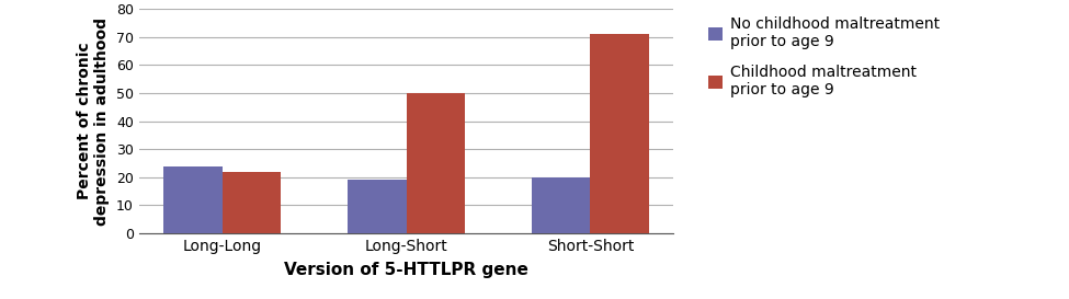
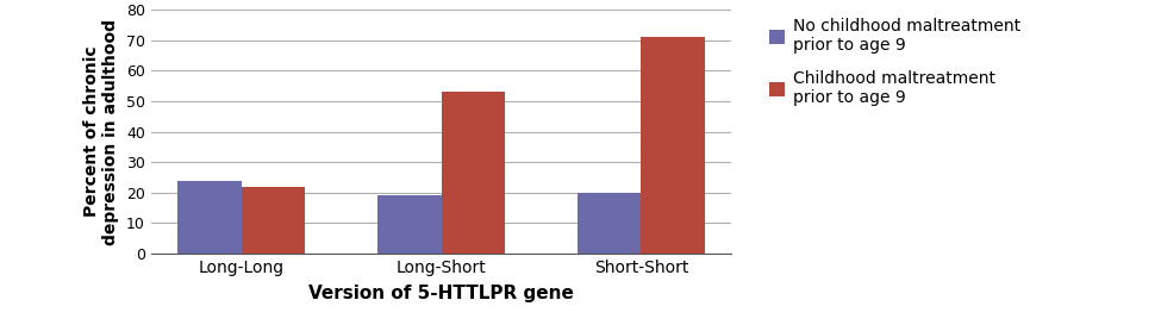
Childhood maltreatment prior to age 9/Long-Short: 50 -> 53
